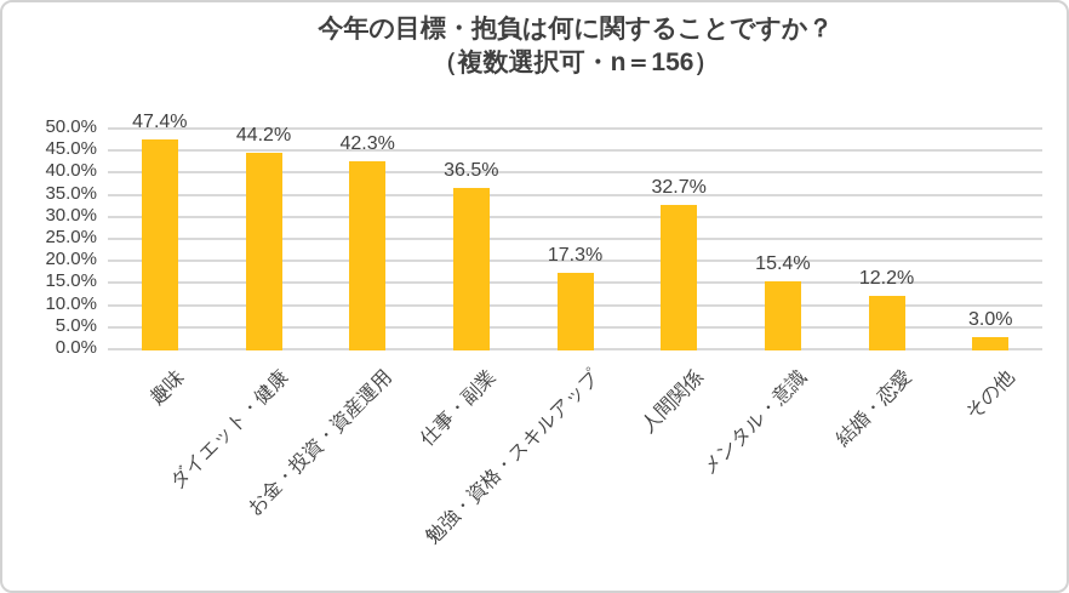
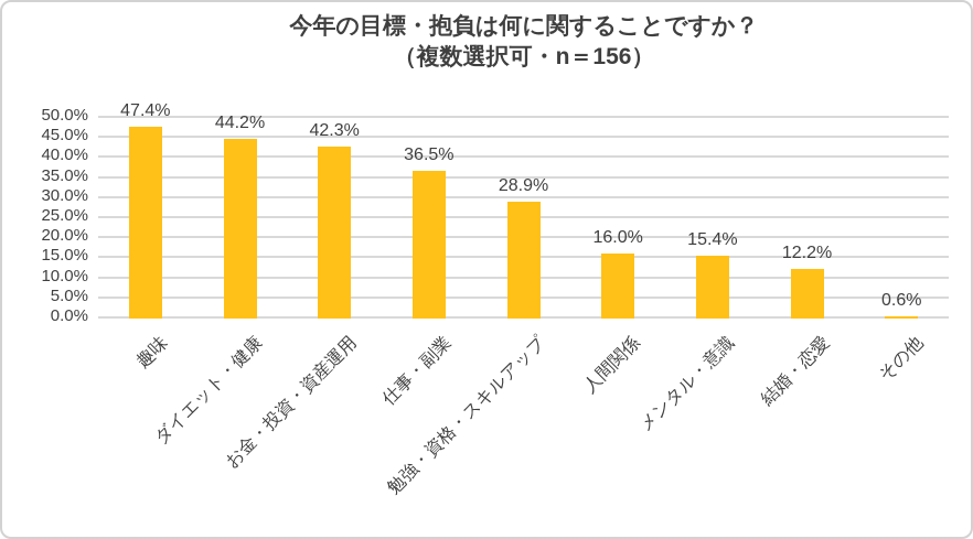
勉強・資格・スキルアップ: 17.3% -> 28.9%
人間関係: 32.7% -> 16.0%
その他: 3.0% -> 0.6%
